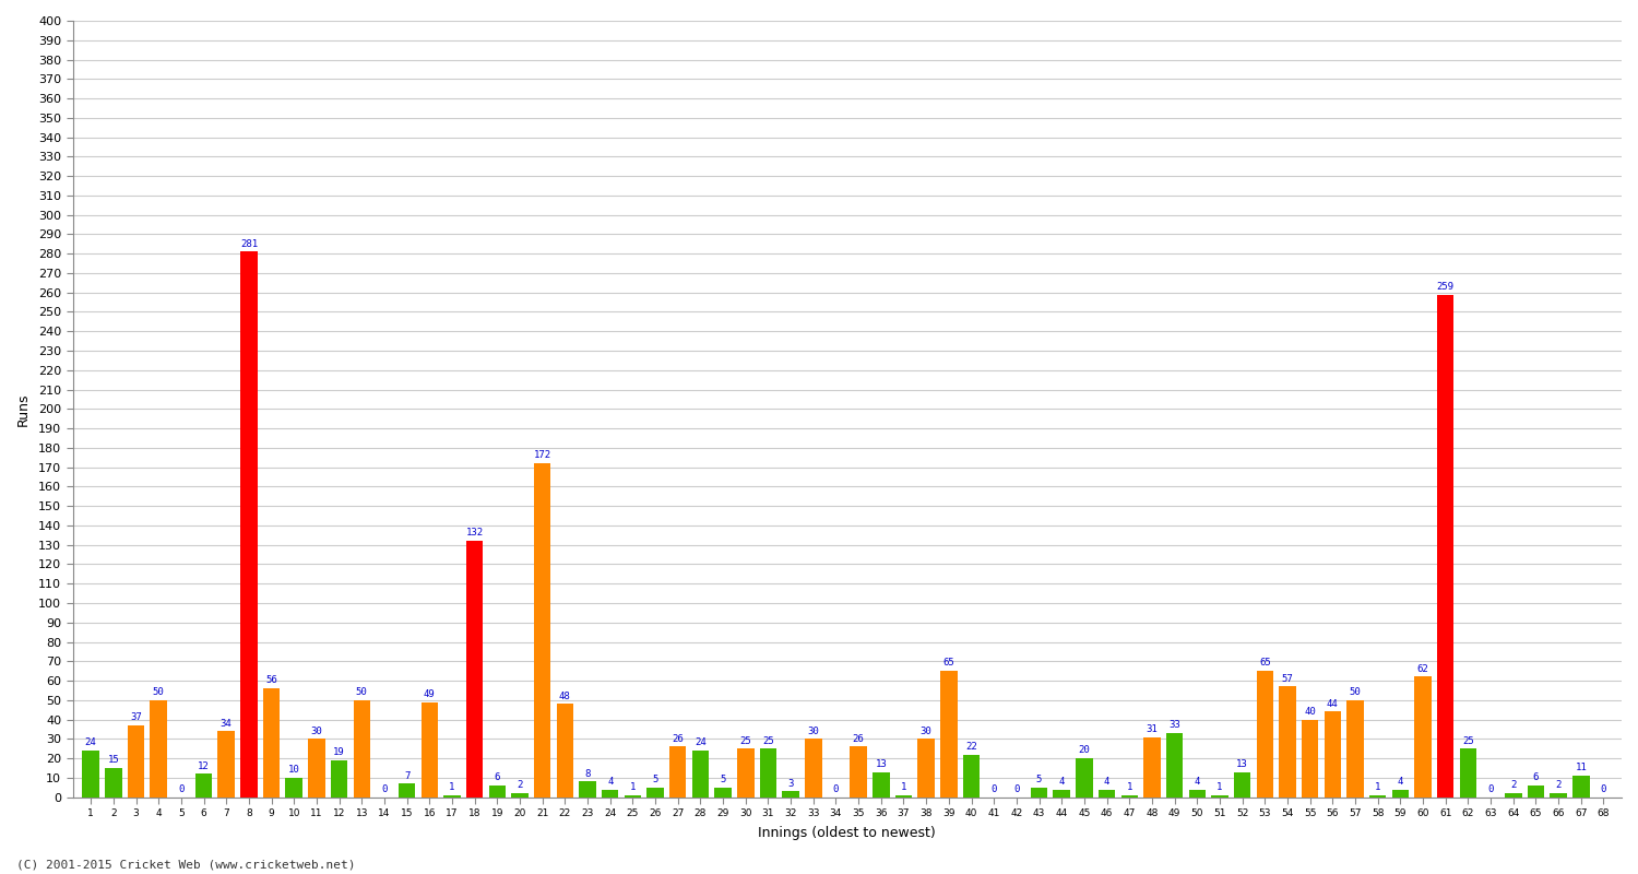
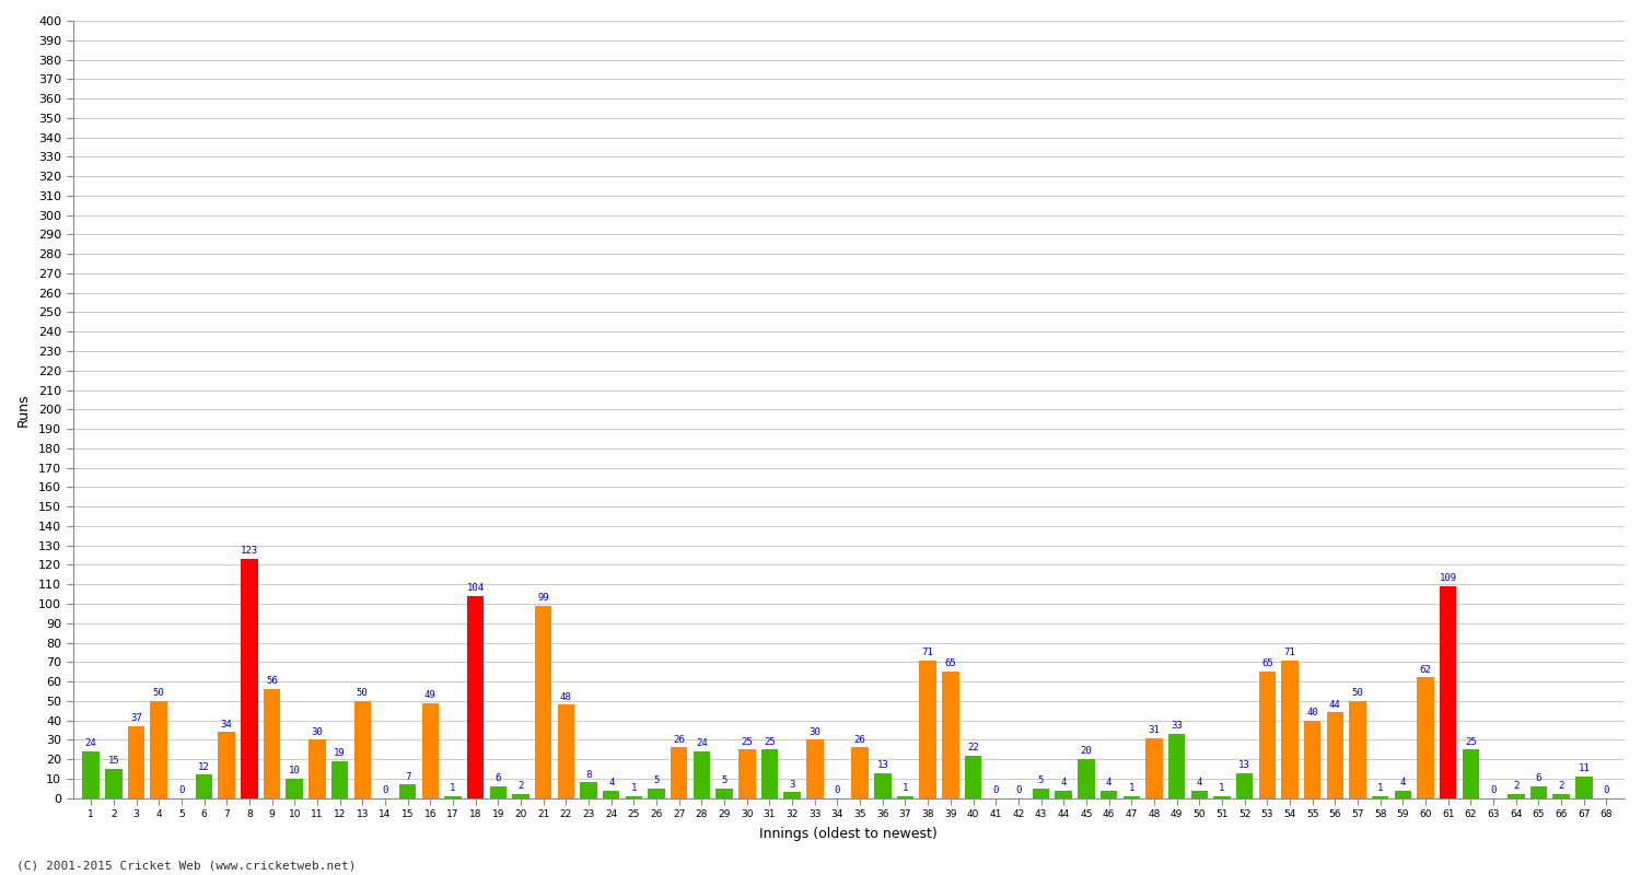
8: 281 -> 123
18: 132 -> 104
21: 172 -> 99
38: 30 -> 71
54: 57 -> 71
61: 259 -> 109
